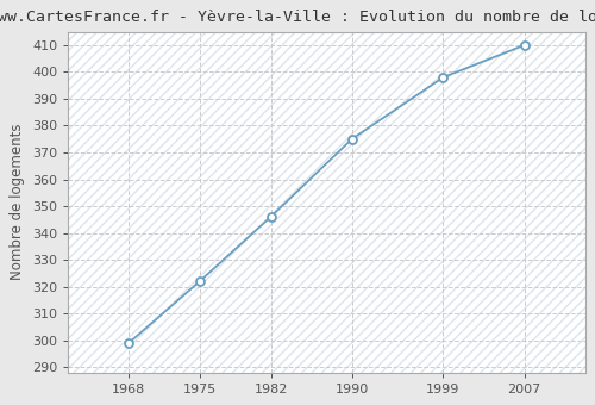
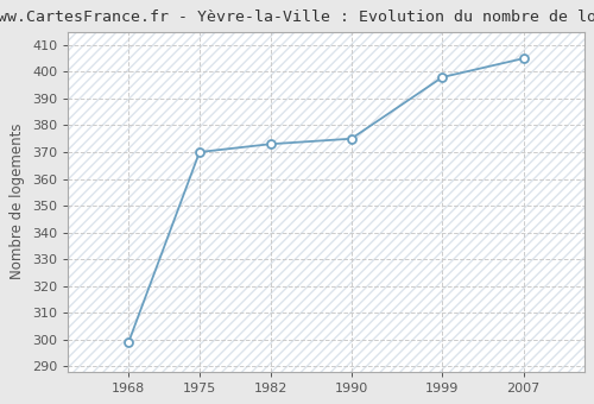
1975: 322 -> 370
1982: 346 -> 373
2007: 410 -> 405
